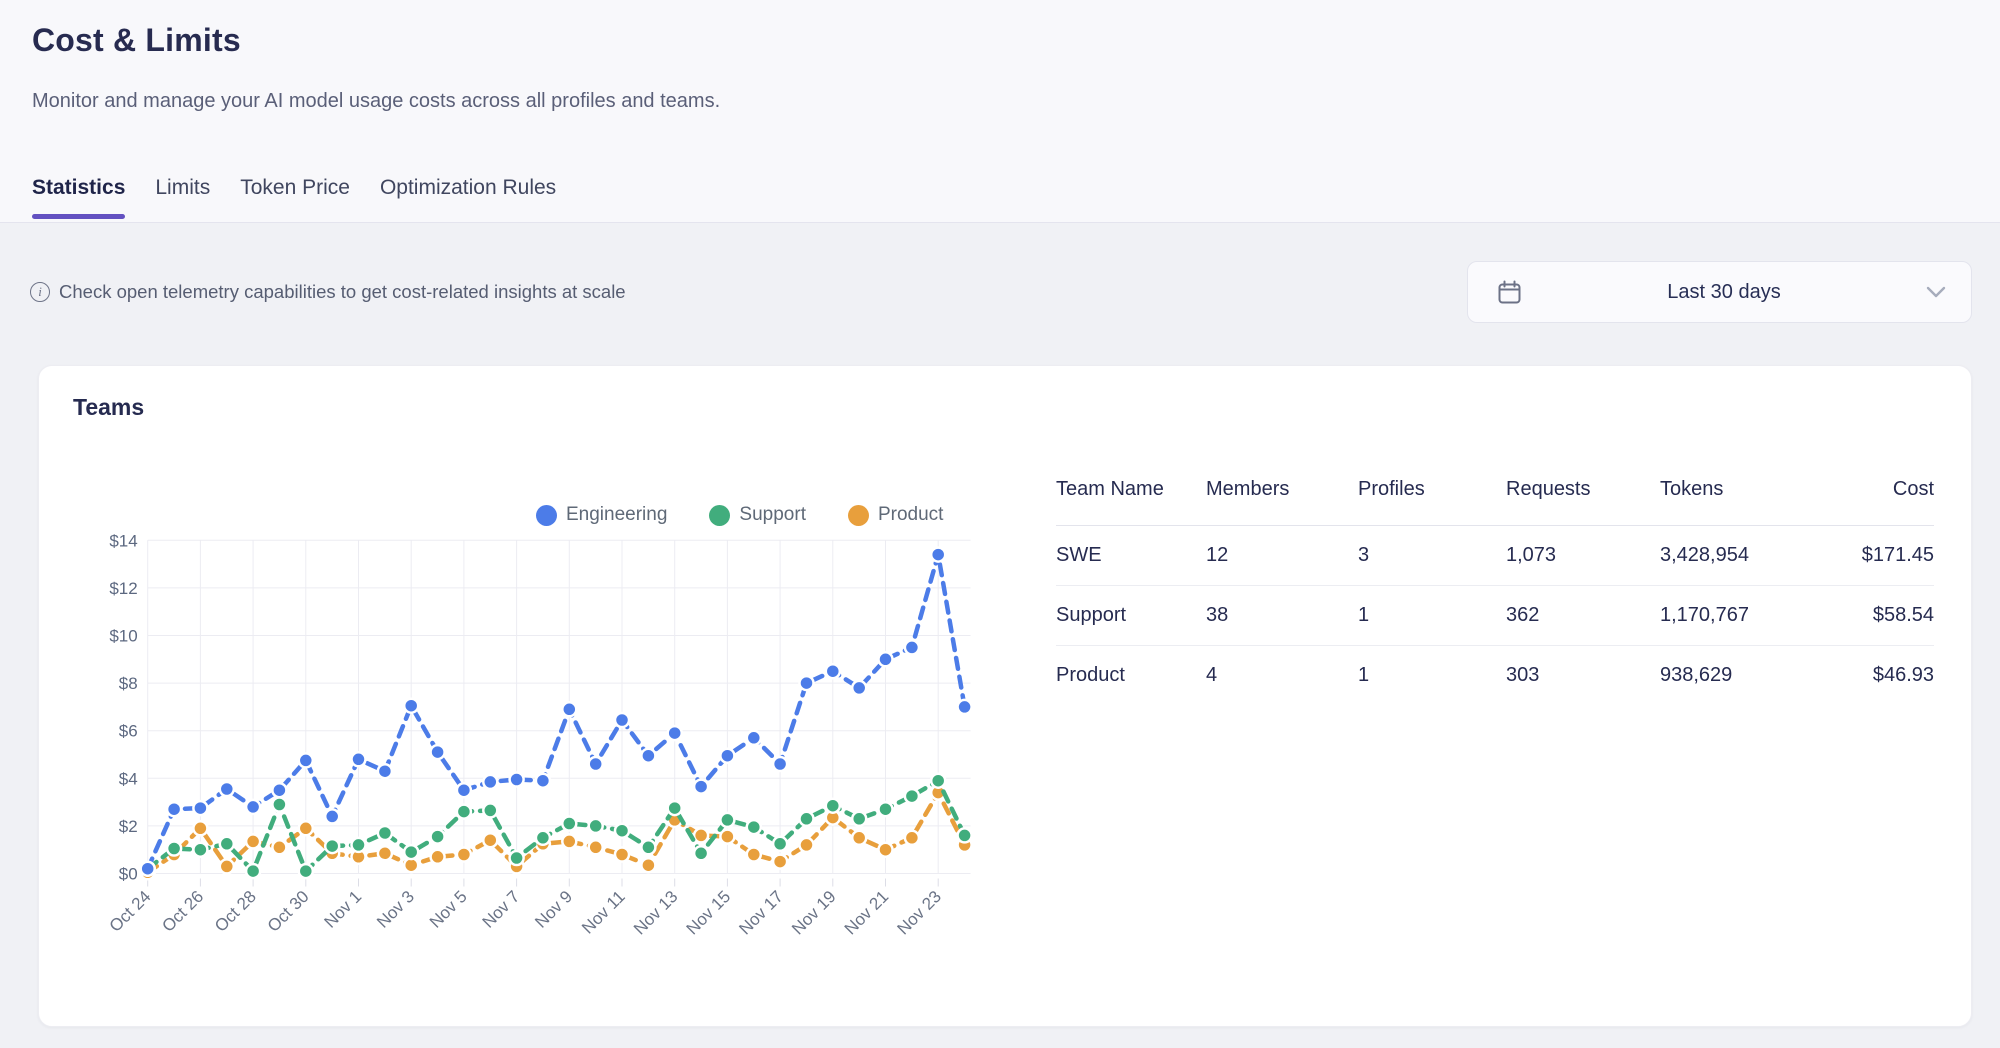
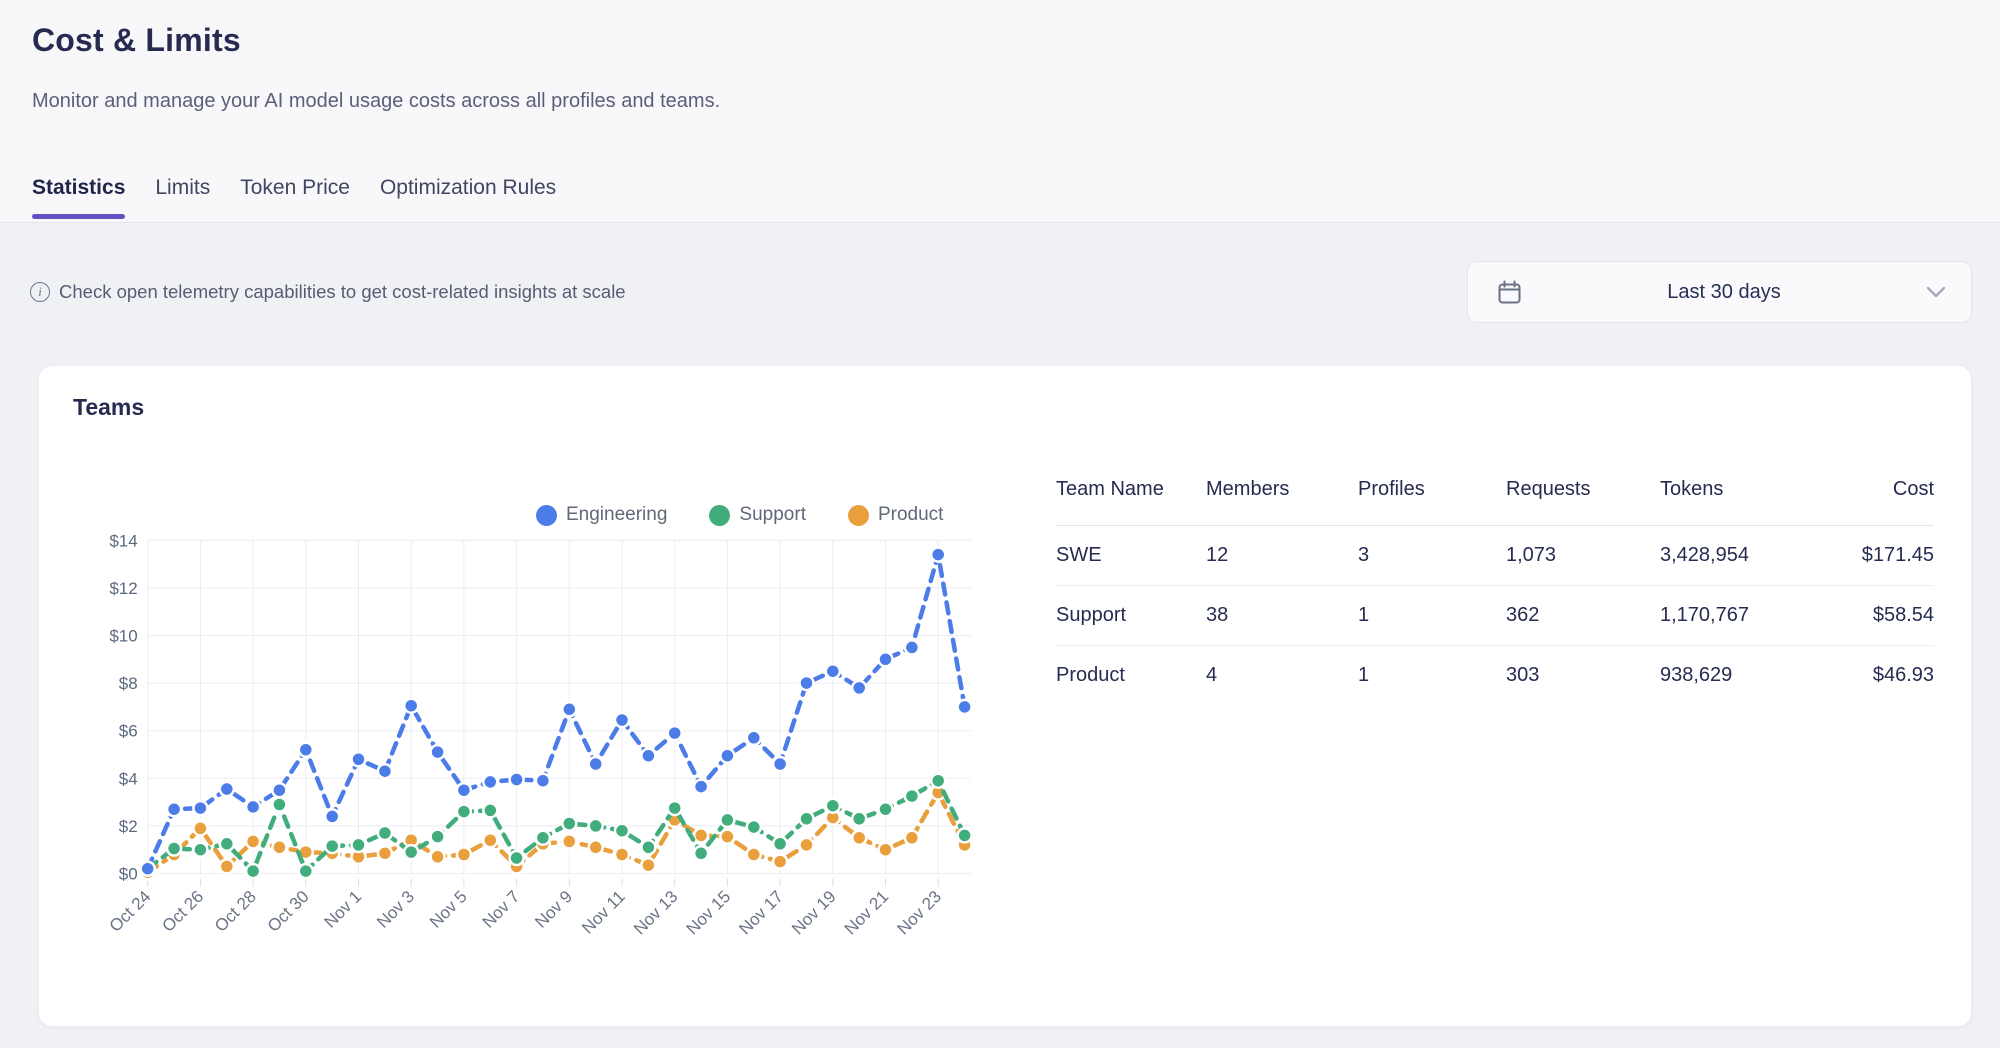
Engineering/Oct 30: $4.8 -> $5.2
Product/Oct 30: $1.9 -> $0.9
Product/Nov 3: $0.3 -> $1.4
